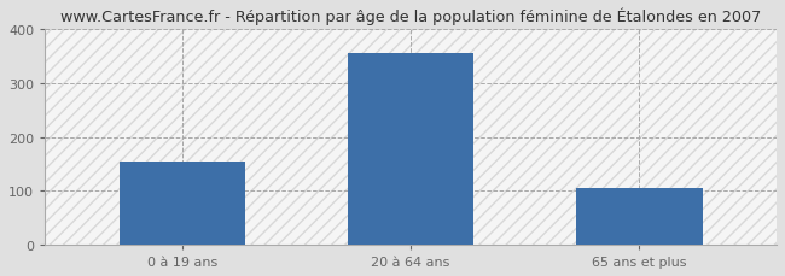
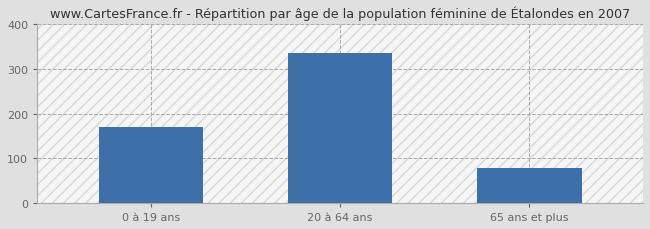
0 à 19 ans: 155 -> 170
20 à 64 ans: 355 -> 336
65 ans et plus: 105 -> 78
